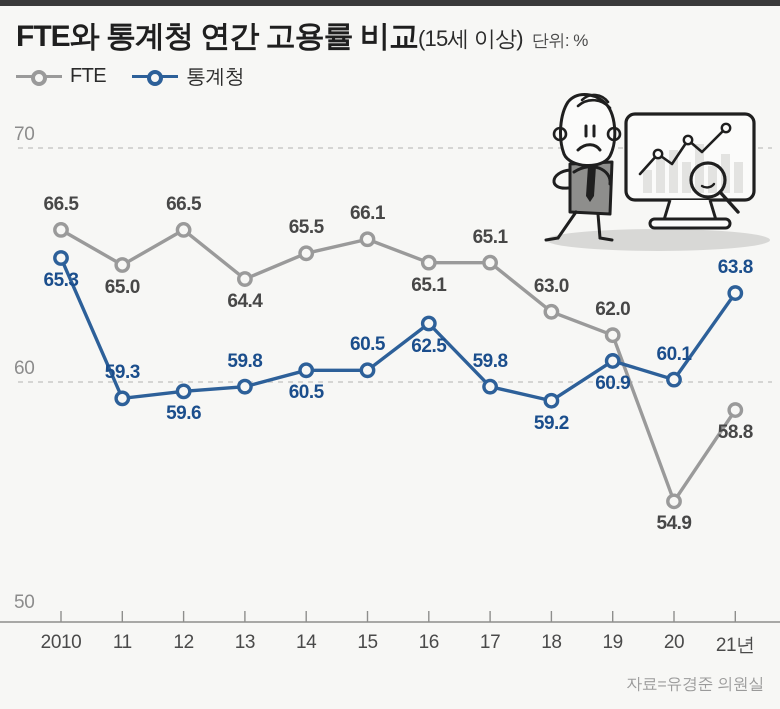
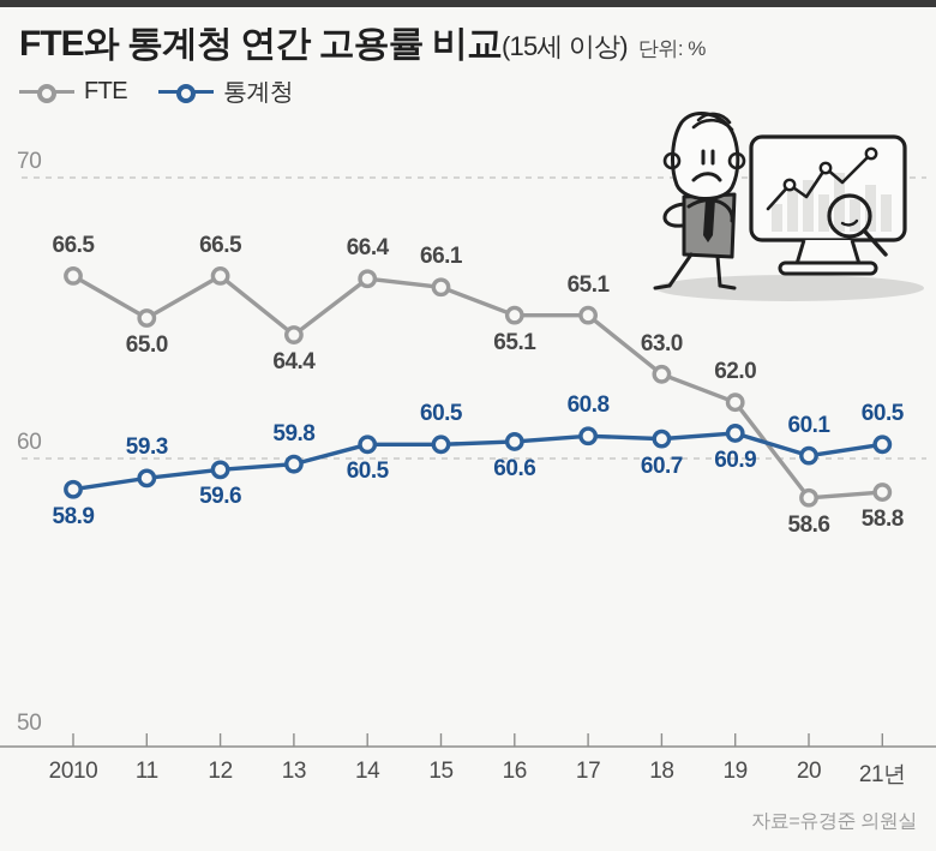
통계청/2010: 65.3 -> 58.9
FTE/14: 65.5 -> 66.4
통계청/16: 62.5 -> 60.6
통계청/17: 59.8 -> 60.8
통계청/18: 59.2 -> 60.7
FTE/20: 54.9 -> 58.6
통계청/21년: 63.8 -> 60.5
